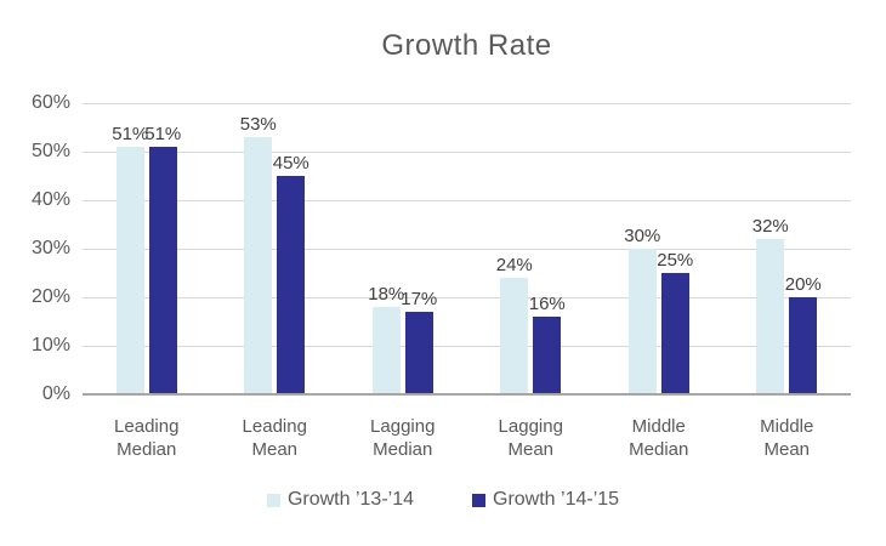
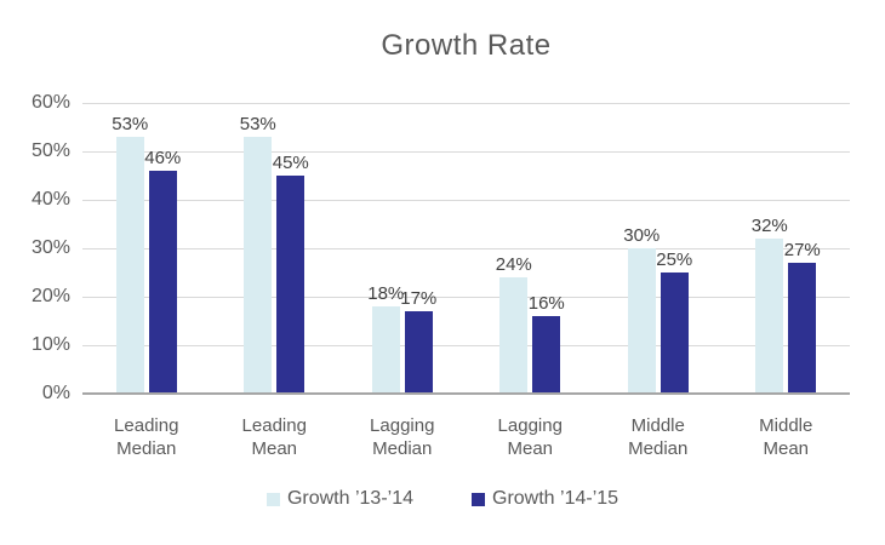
Growth ’13-’14/Leading Median: 51% -> 53%
Growth ’14-’15/Leading Median: 51% -> 46%
Growth ’14-’15/Middle Mean: 20% -> 27%
